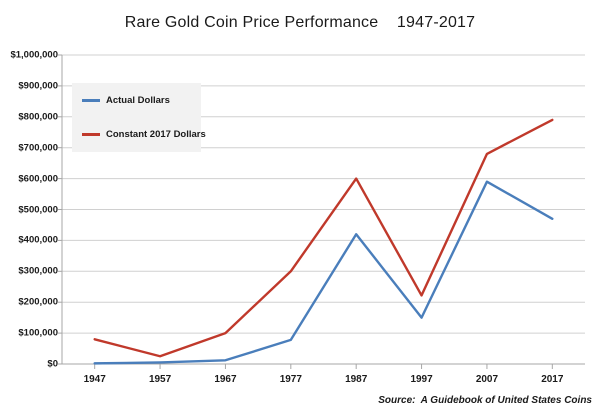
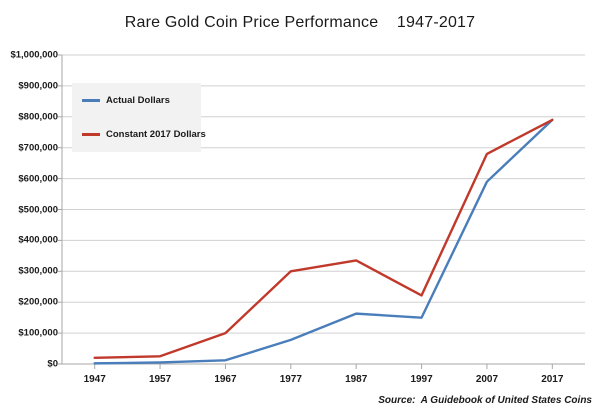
Constant 2017 Dollars/1947: $80000 -> $20000
Actual Dollars/1987: $420000 -> $160000
Constant 2017 Dollars/1987: $600000 -> $340000
Actual Dollars/2017: $470000 -> $790000
